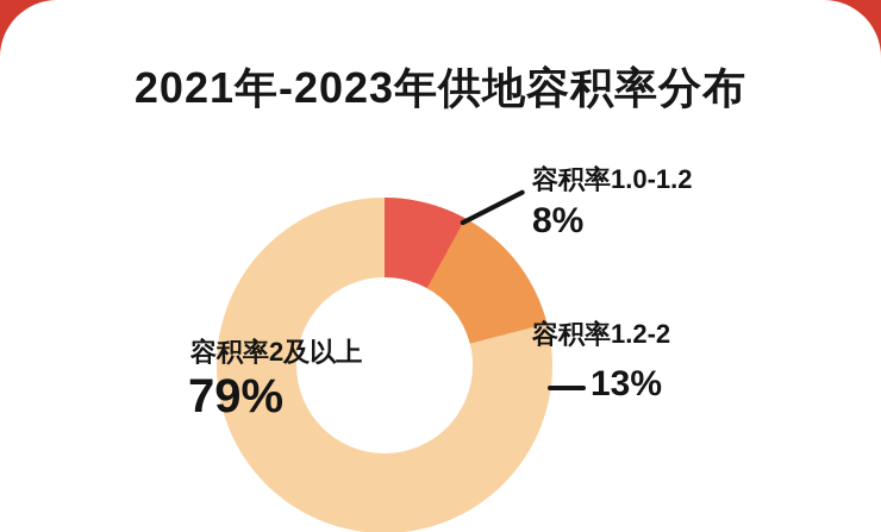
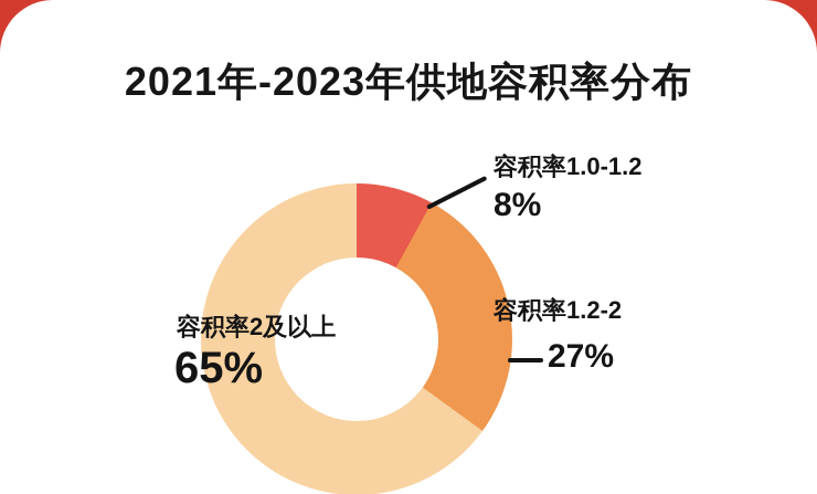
容积率1.2-2: 13% -> 27%
容积率2及以上: 79% -> 65%
